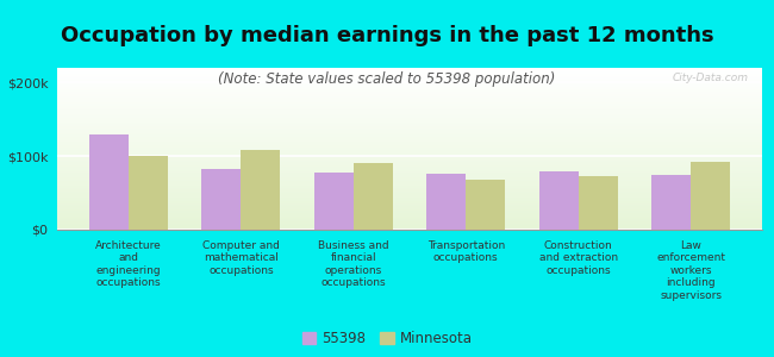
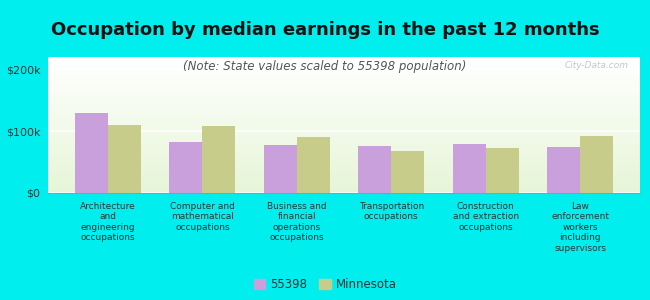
Minnesota/Architecture and engineering occupations: $100k -> $110k
